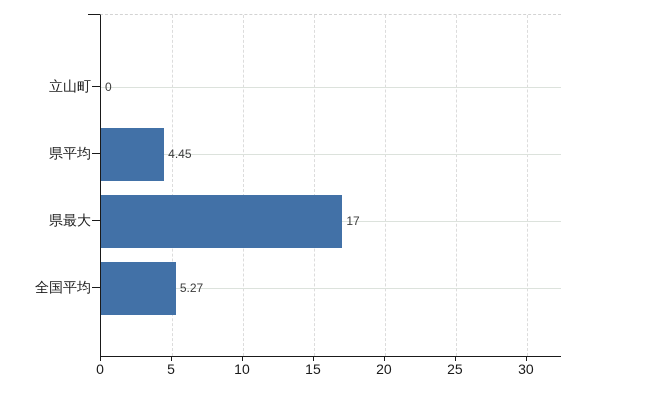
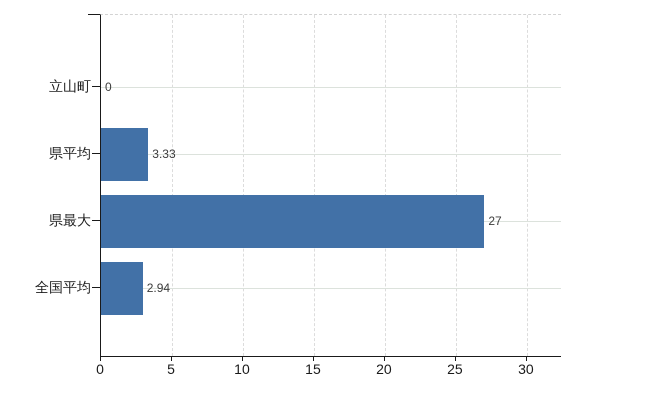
県平均: 4.45 -> 3.33
県最大: 17 -> 27
全国平均: 5.27 -> 2.94
